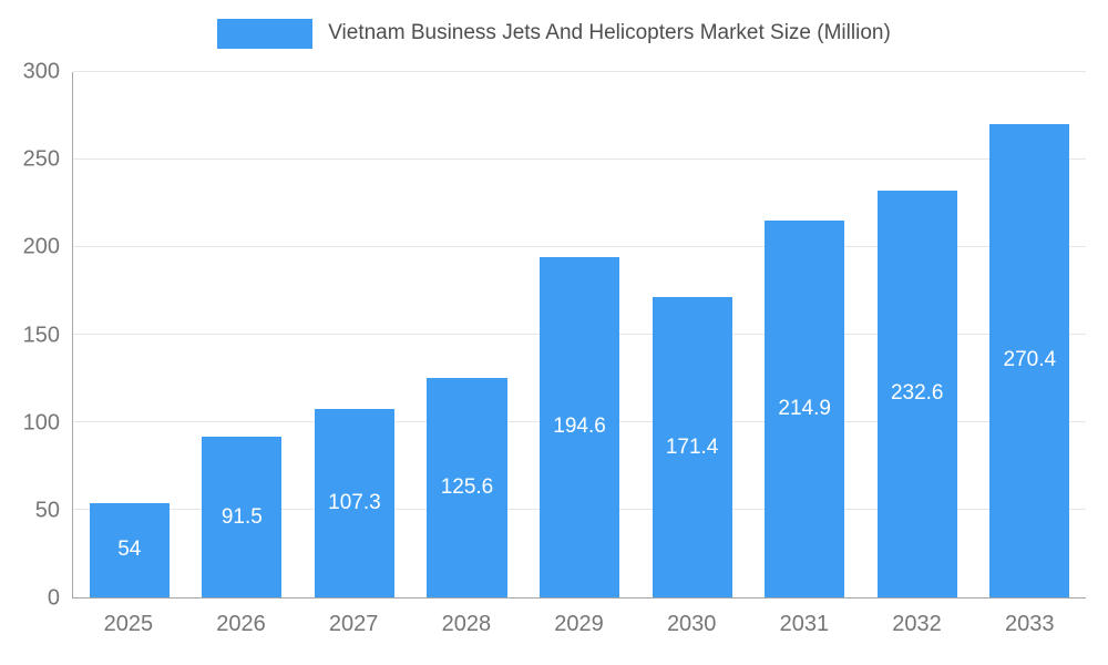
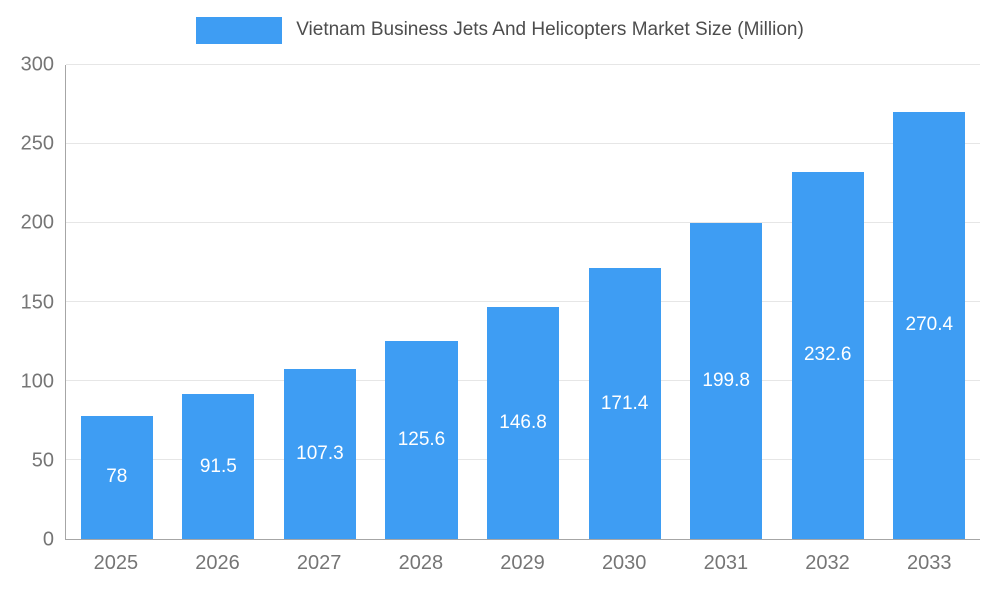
2025: 54 -> 78
2029: 194.6 -> 146.8
2031: 214.9 -> 199.8
